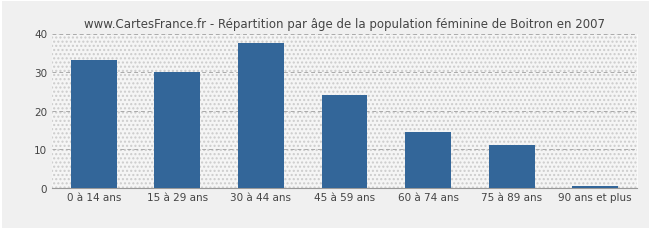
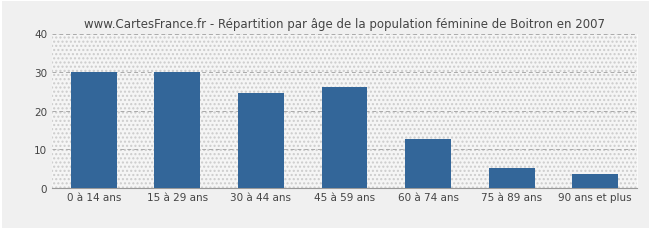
0 à 14 ans: 33.0 -> 30.0
30 à 44 ans: 37.5 -> 24.5
45 à 59 ans: 24.0 -> 26.0
60 à 74 ans: 14.5 -> 12.5
75 à 89 ans: 11.0 -> 5.0
90 ans et plus: 0.5 -> 3.5
